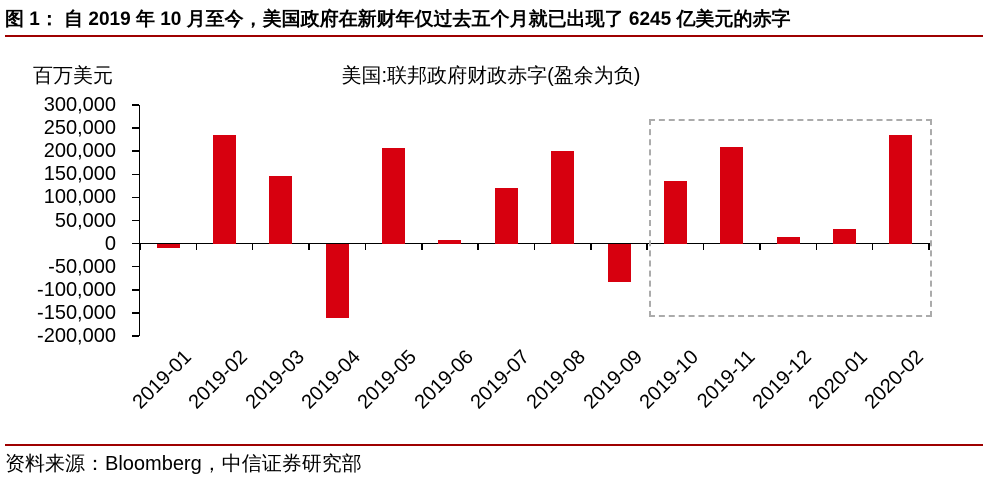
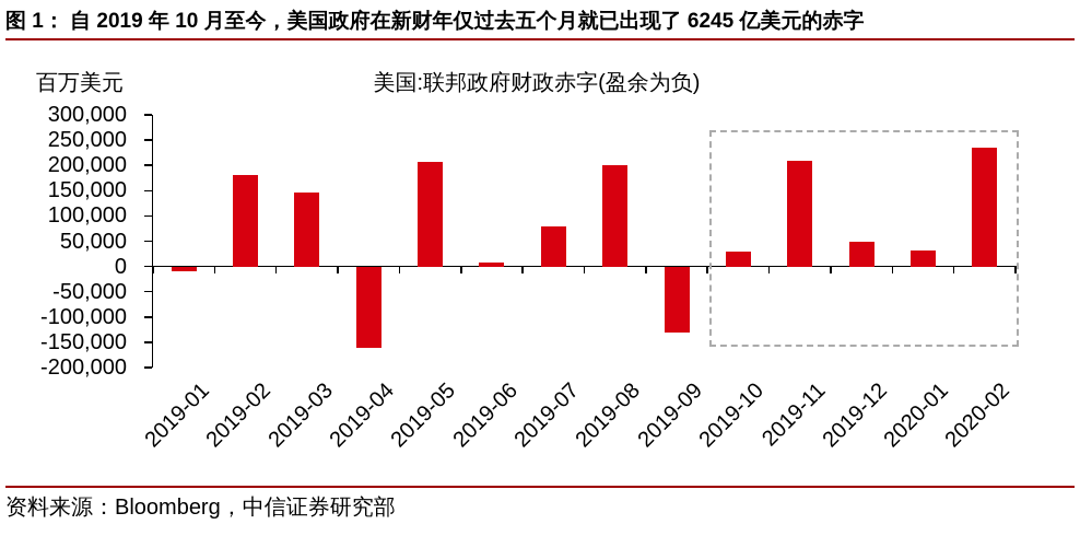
2019-02: 230000 -> 180000
2019-07: 120000 -> 80000
2019-09: -80000 -> -130000
2019-10: 130000 -> 30000
2019-12: 10000 -> 50000
